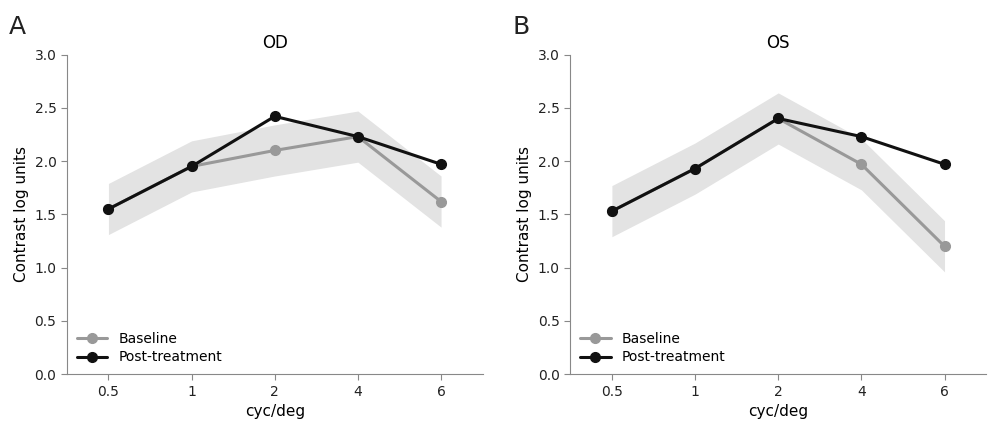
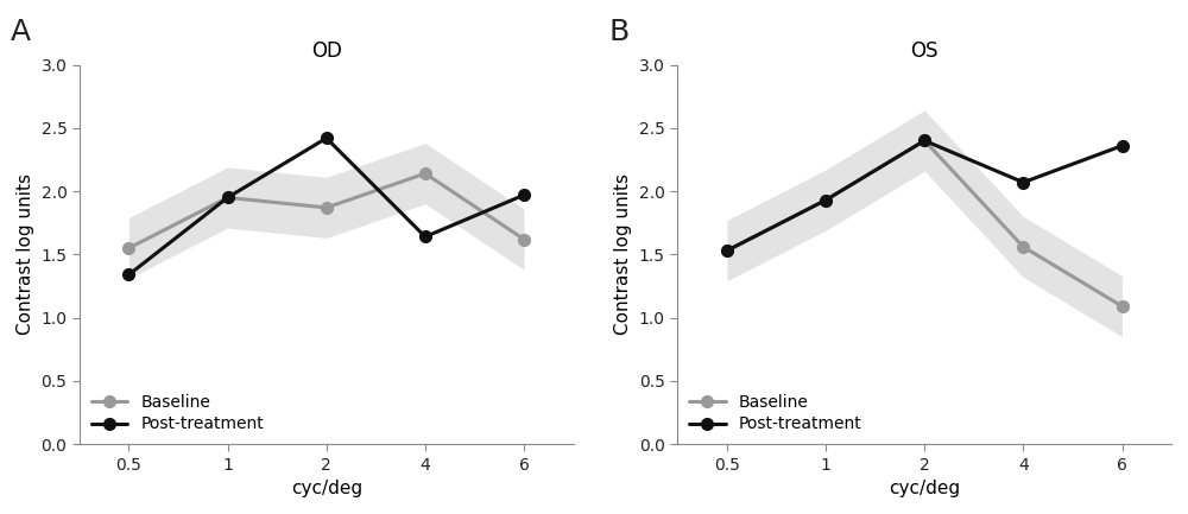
OD/Post-treatment/0.5: 1.55 -> 1.34
OD/Baseline/2: 2.10 -> 1.87
OD/Baseline/4: 2.23 -> 2.14
OD/Post-treatment/4: 2.23 -> 1.64
OS/Baseline/4: 1.97 -> 1.56
OS/Post-treatment/4: 2.23 -> 2.07
OS/Baseline/6: 1.20 -> 1.09
OS/Post-treatment/6: 1.97 -> 2.36
